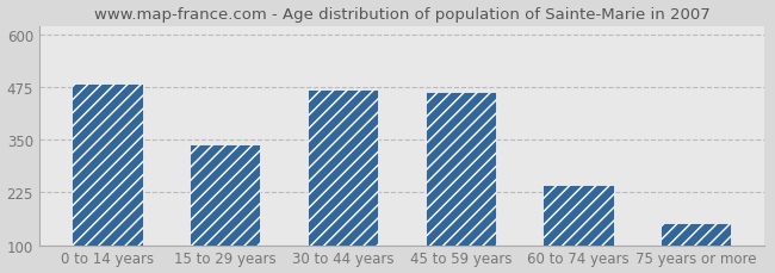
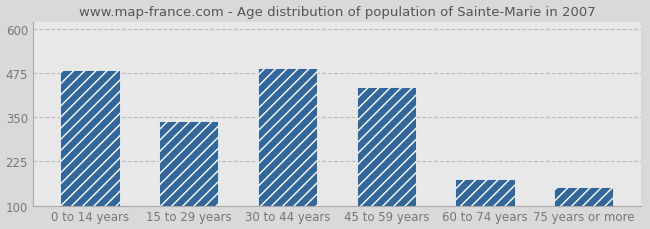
30 to 44 years: 468 -> 490
45 to 59 years: 463 -> 435
60 to 74 years: 243 -> 175
